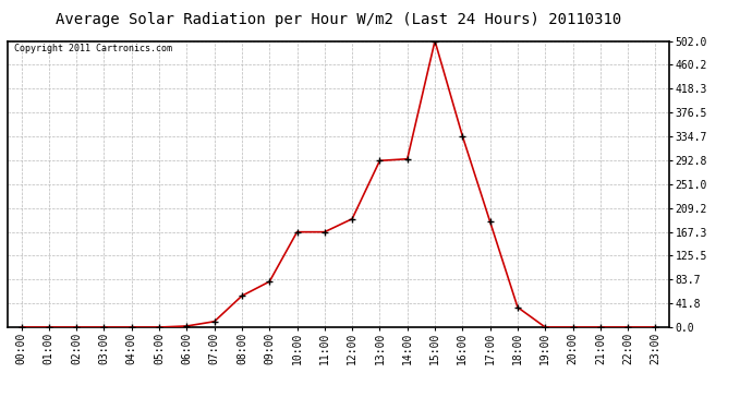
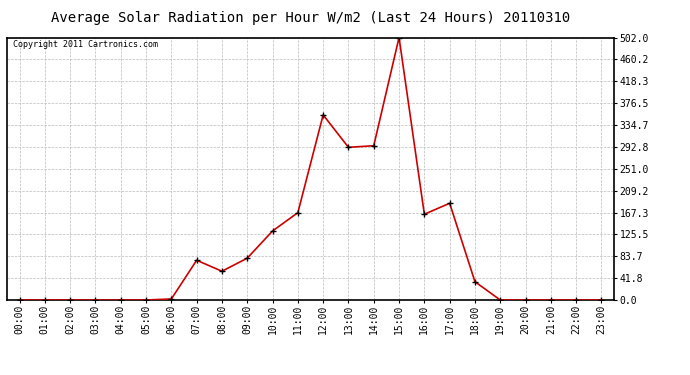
07:00: 10 -> 76
10:00: 167 -> 132
12:00: 190 -> 354
16:00: 335 -> 164
